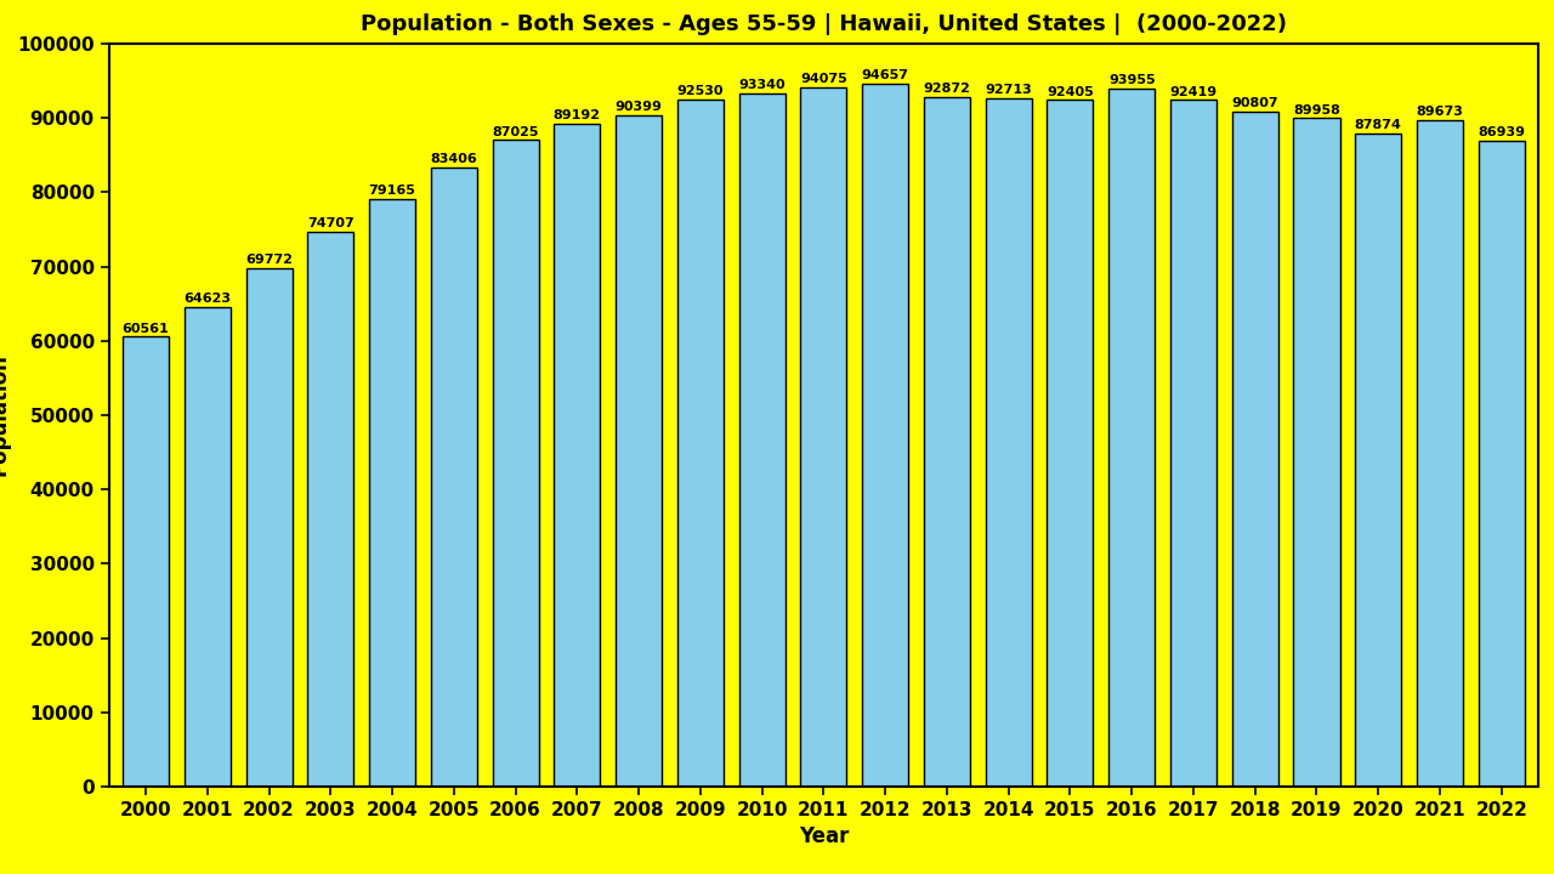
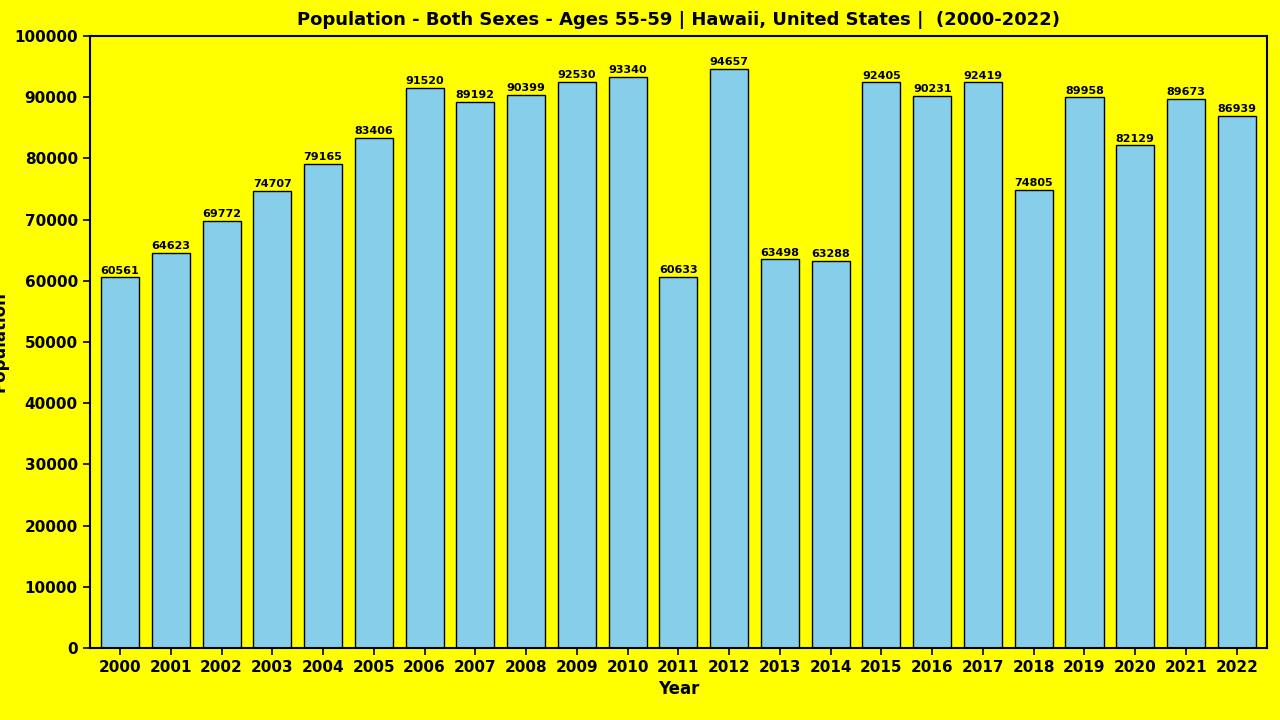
2006: 87025 -> 91520
2011: 94075 -> 60633
2013: 92872 -> 63498
2014: 92713 -> 63288
2016: 93955 -> 90231
2018: 90807 -> 74805
2020: 87874 -> 82129
